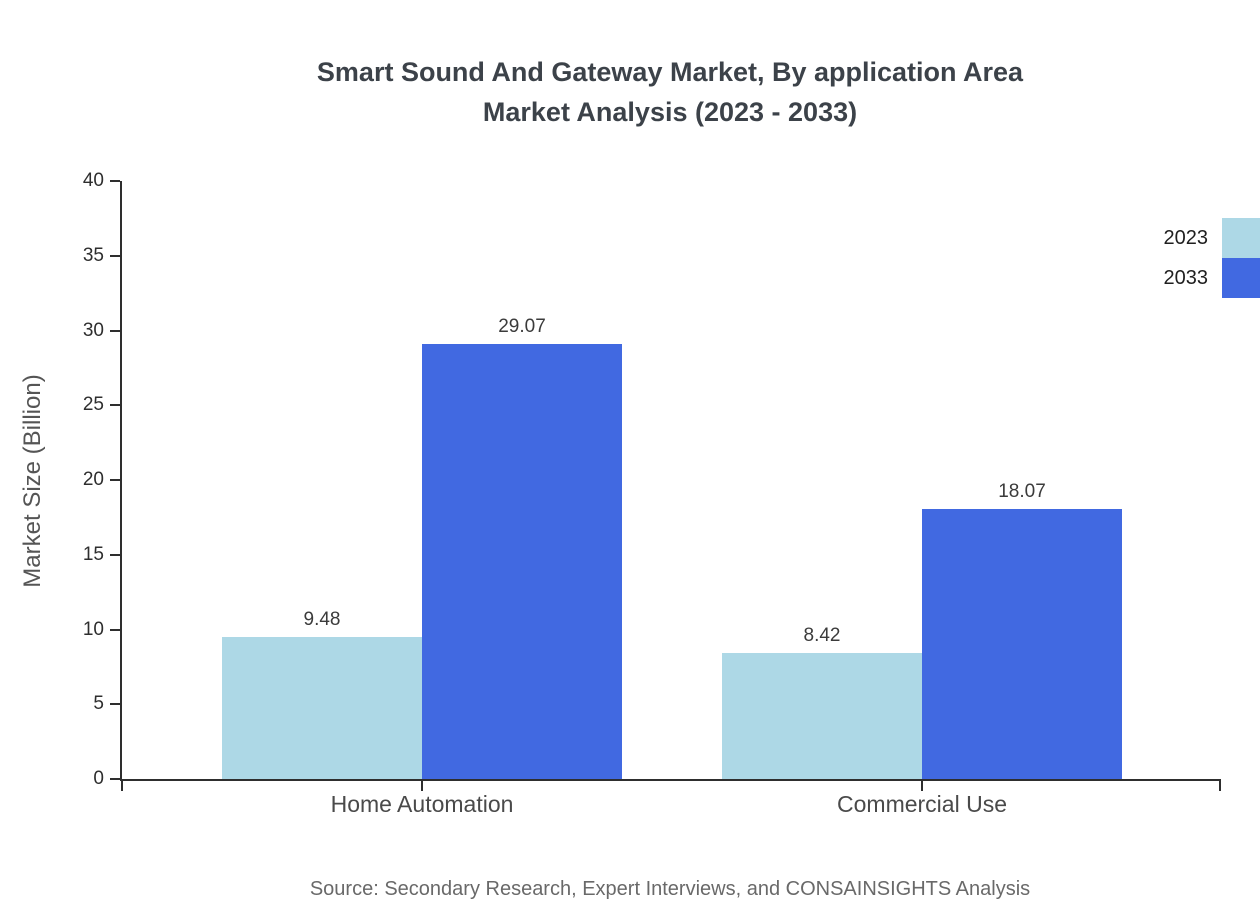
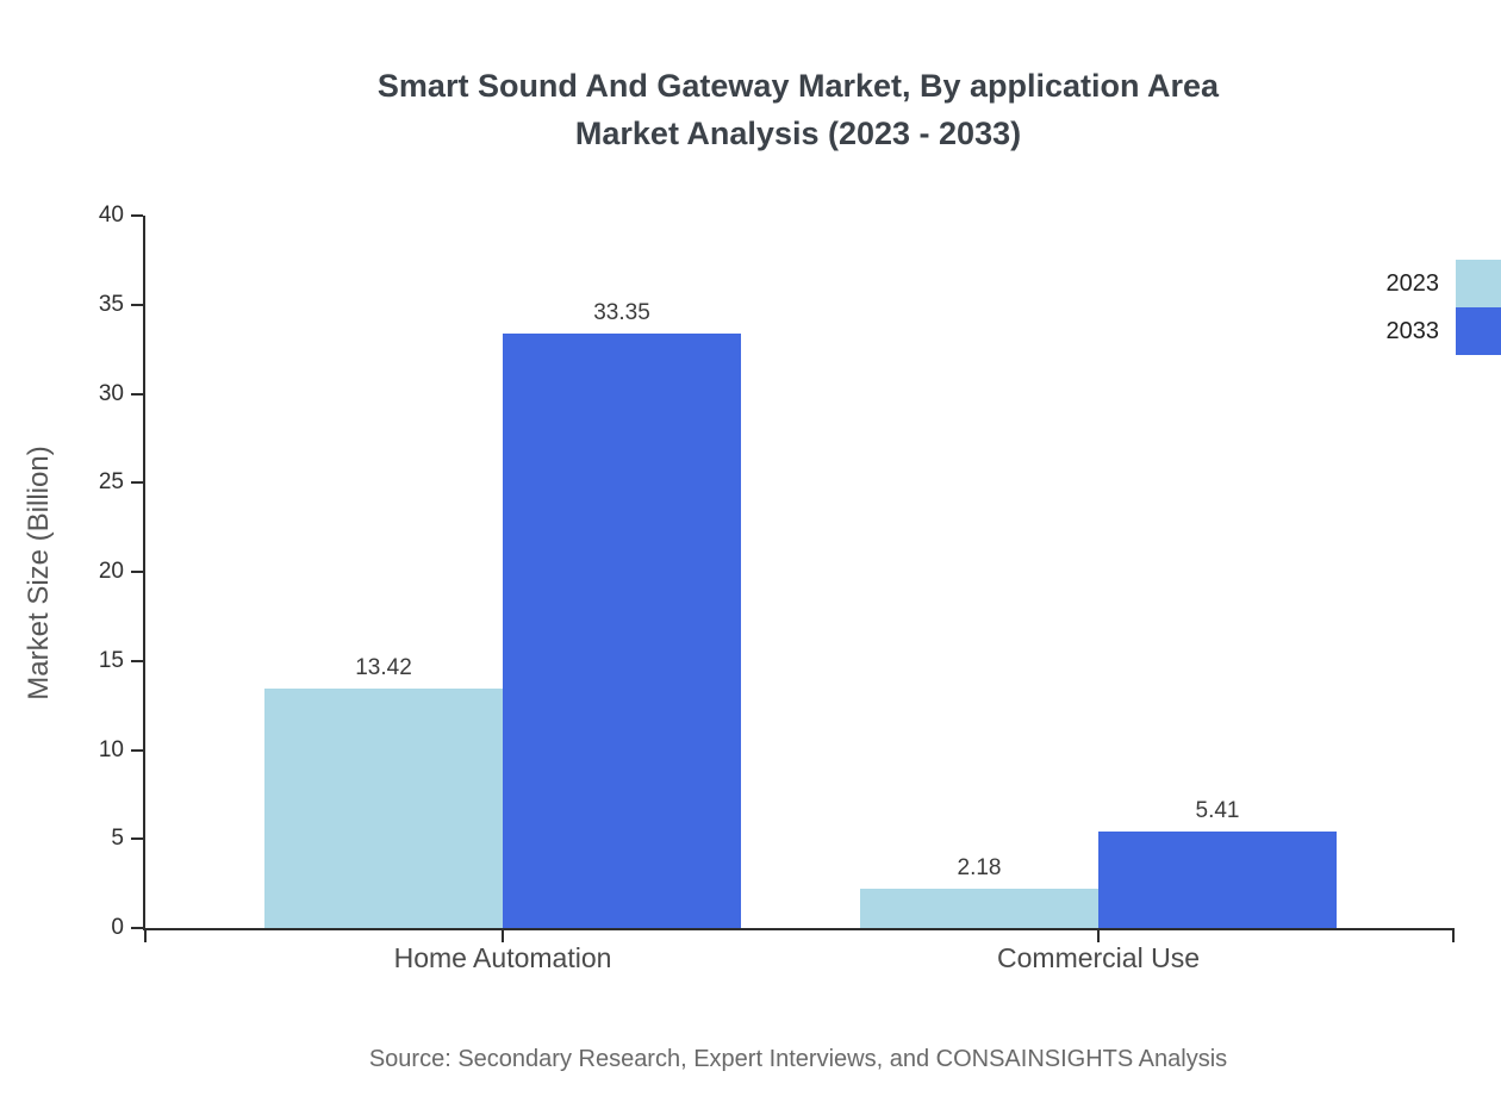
2023/Home Automation: 9.48 -> 13.42
2033/Home Automation: 29.07 -> 33.35
2023/Commercial Use: 8.42 -> 2.18
2033/Commercial Use: 18.07 -> 5.41
